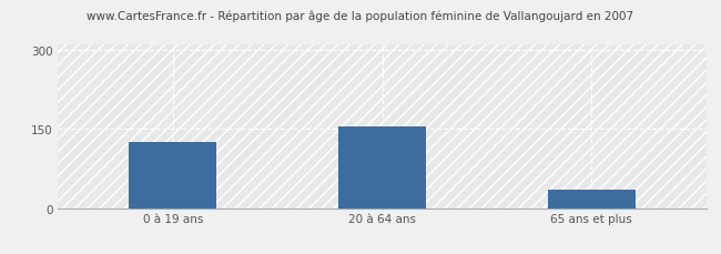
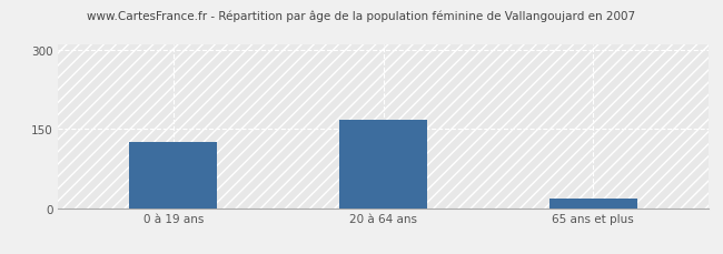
20 à 64 ans: 155 -> 168
65 ans et plus: 35 -> 18
